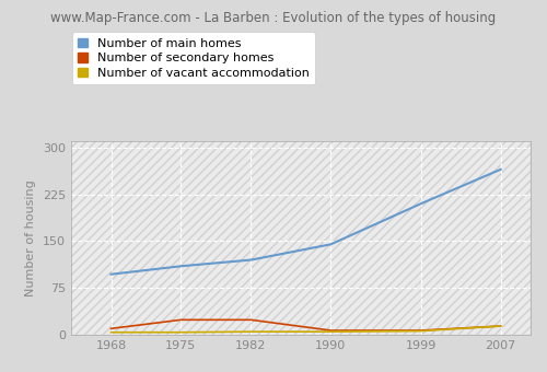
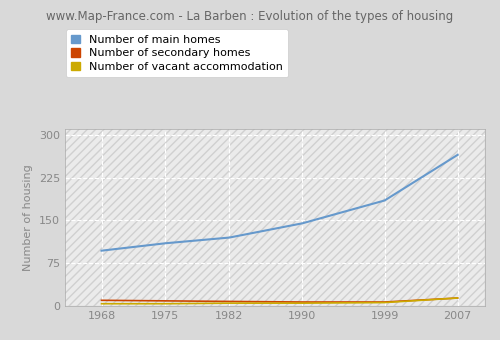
Number of secondary homes/1975: 24 -> 9
Number of secondary homes/1982: 24 -> 8
Number of main homes/1999: 210 -> 185
